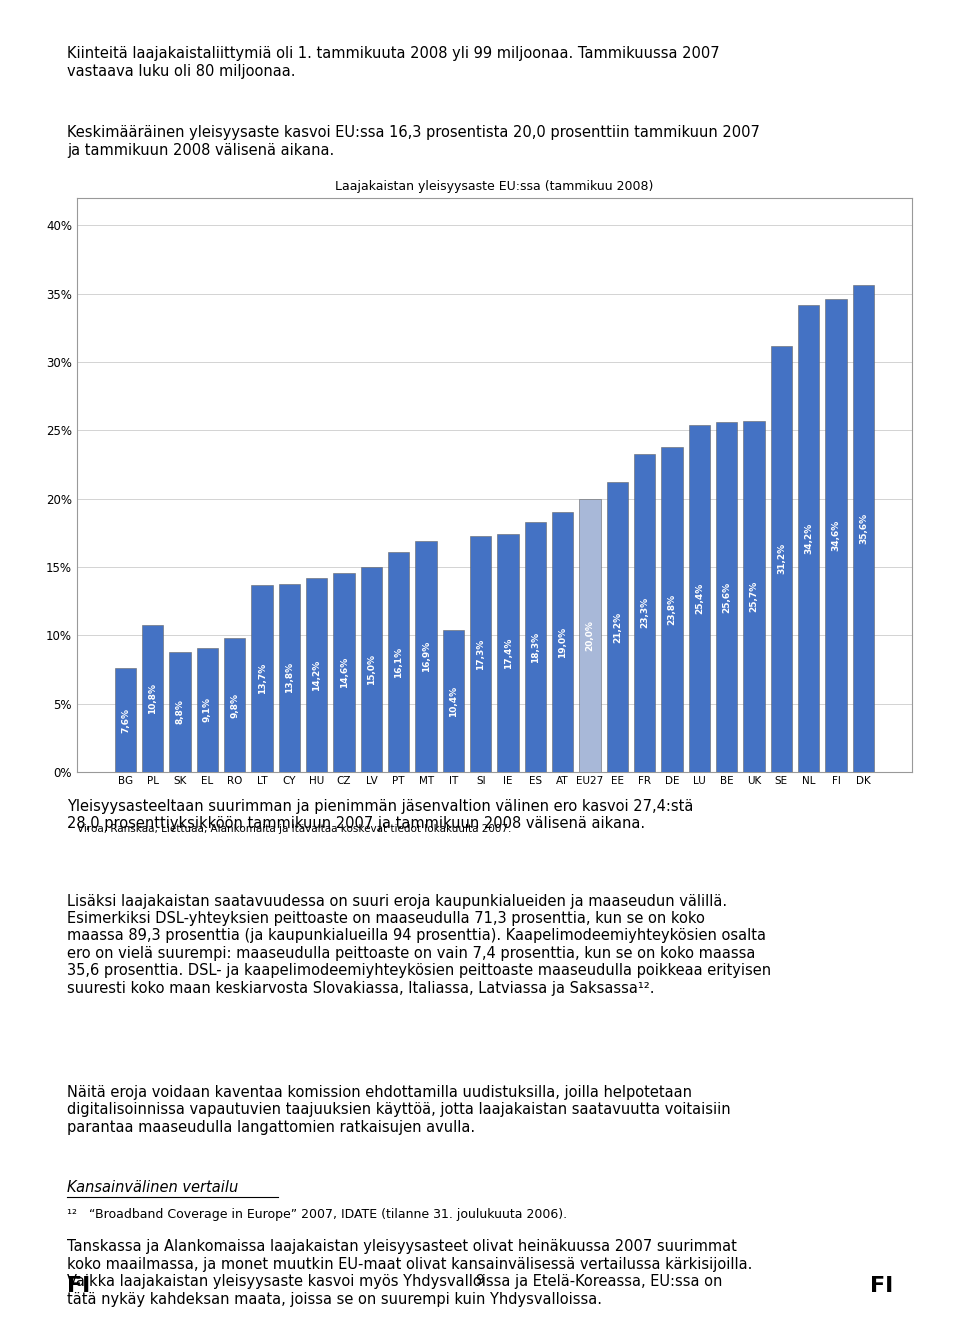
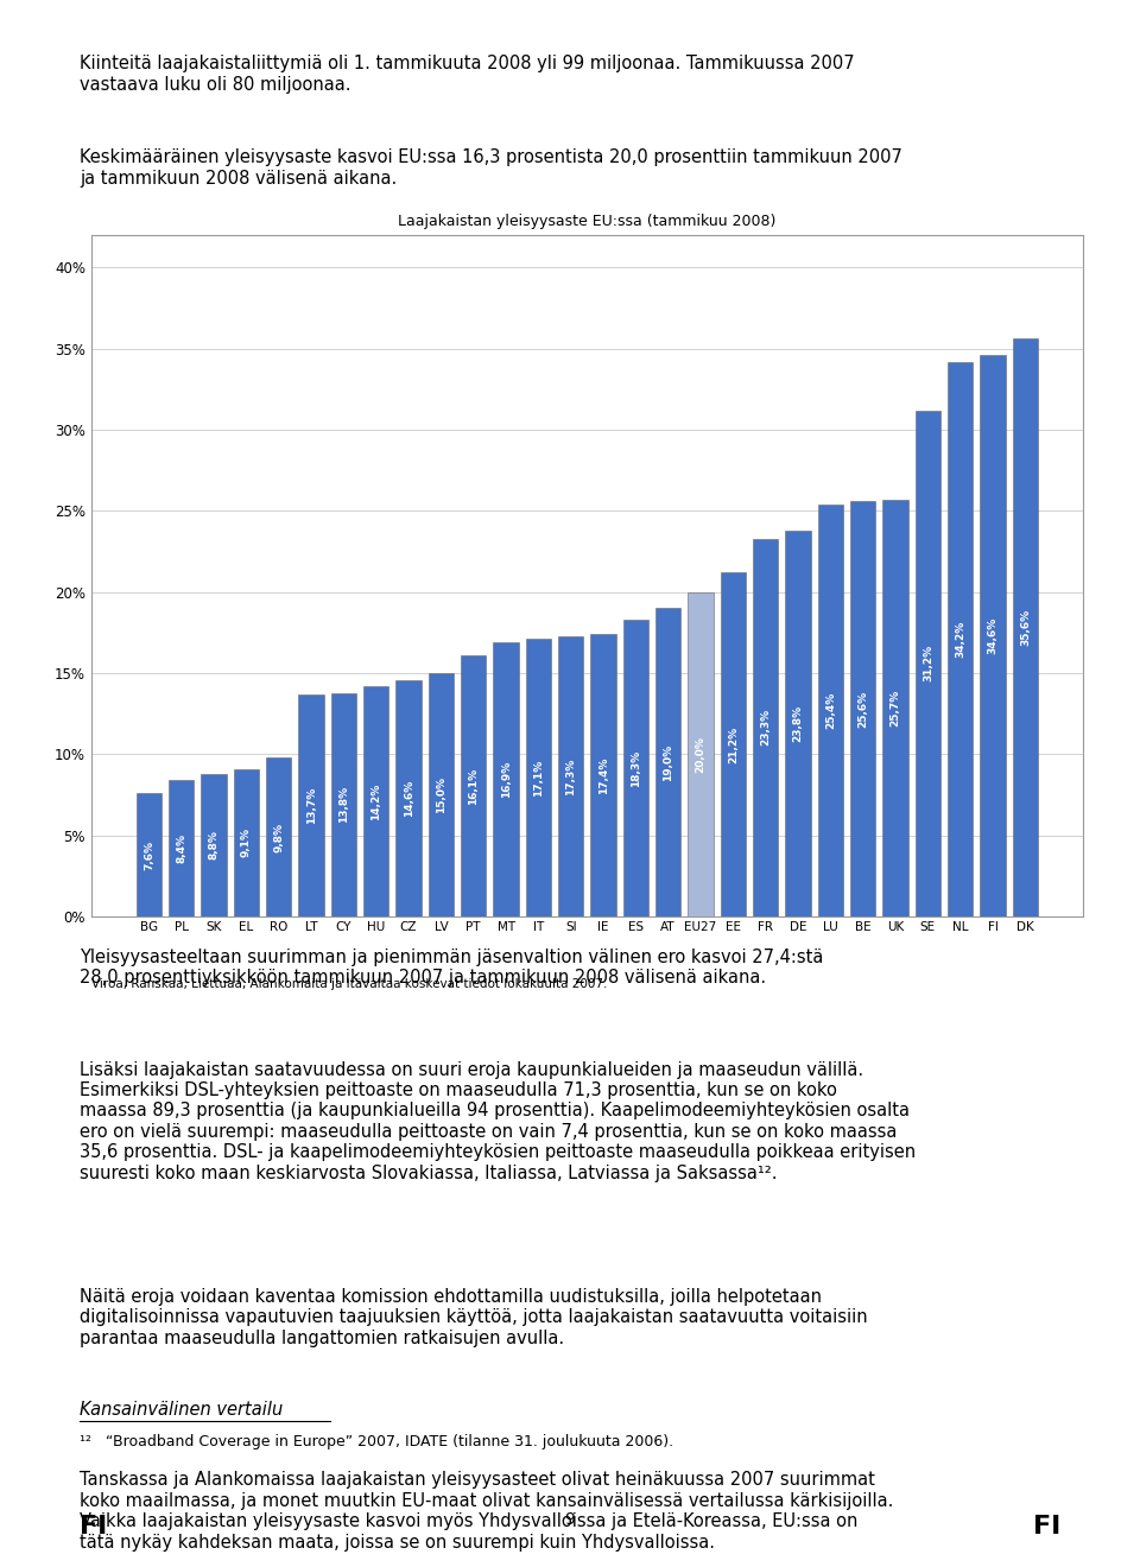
PL: 10,8% -> 8,4%
IT: 10,4% -> 17,1%
